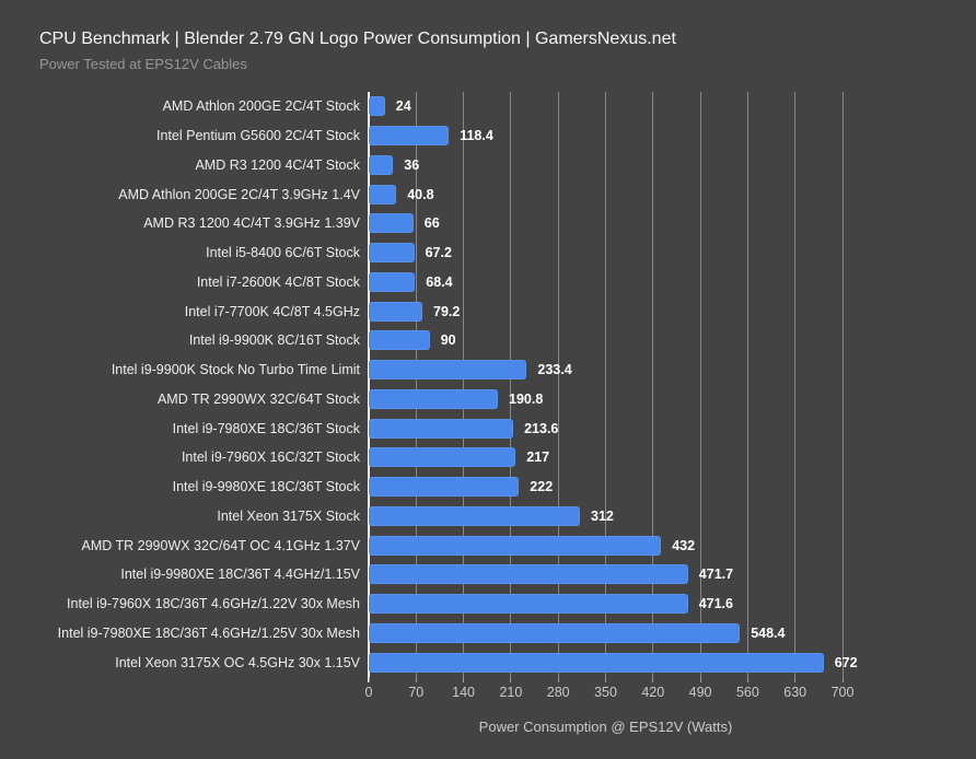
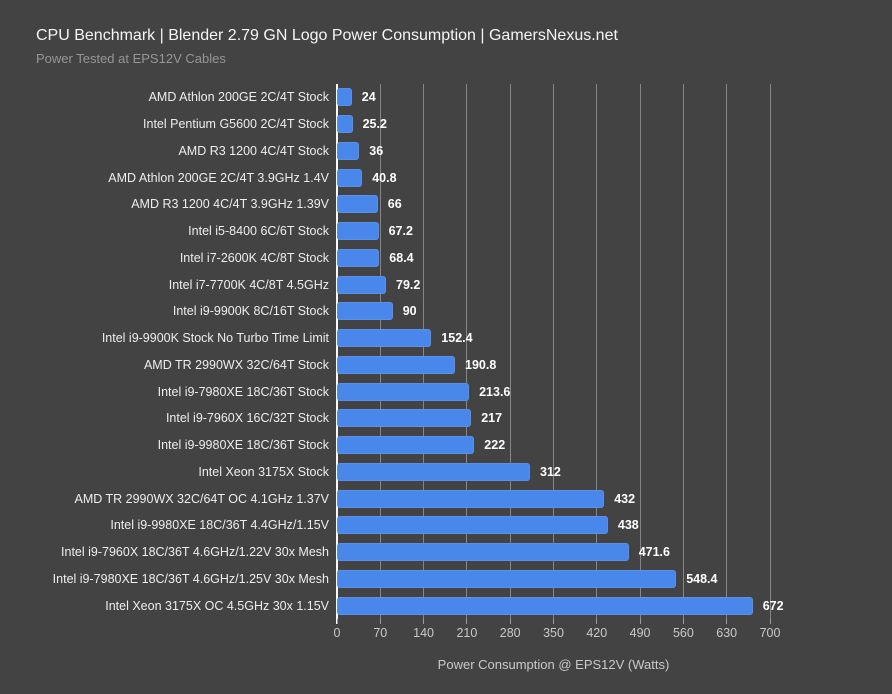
Intel Pentium G5600 2C/4T Stock: 118.4 -> 25.2
Intel i9-9900K Stock No Turbo Time Limit: 233.4 -> 152.4
Intel i9-9980XE 18C/36T 4.4GHz/1.15V: 471.7 -> 438
